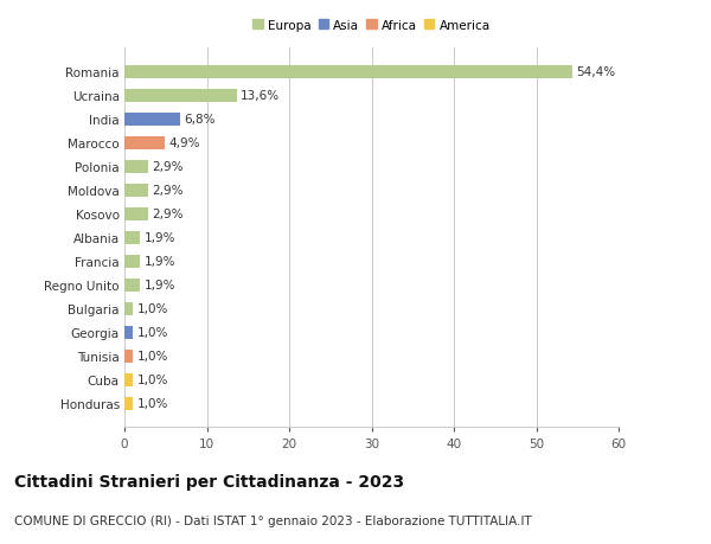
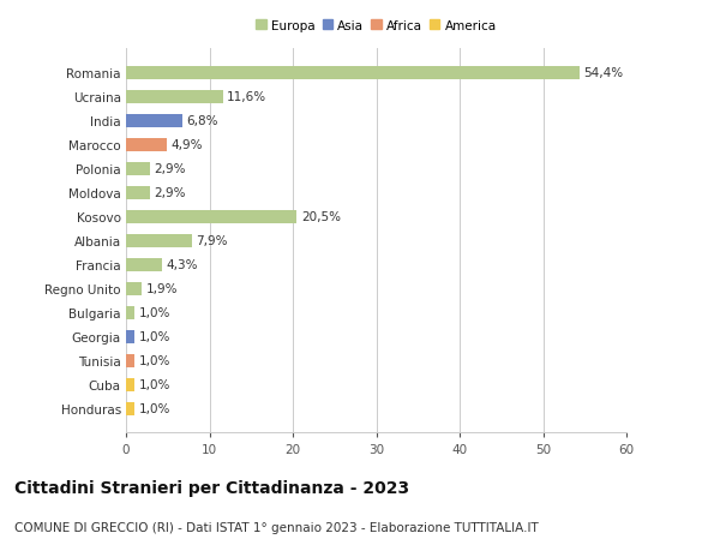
Ucraina: 13,6% -> 11,6%
Kosovo: 2,9% -> 20,5%
Albania: 1,9% -> 7,9%
Francia: 1,9% -> 4,3%
